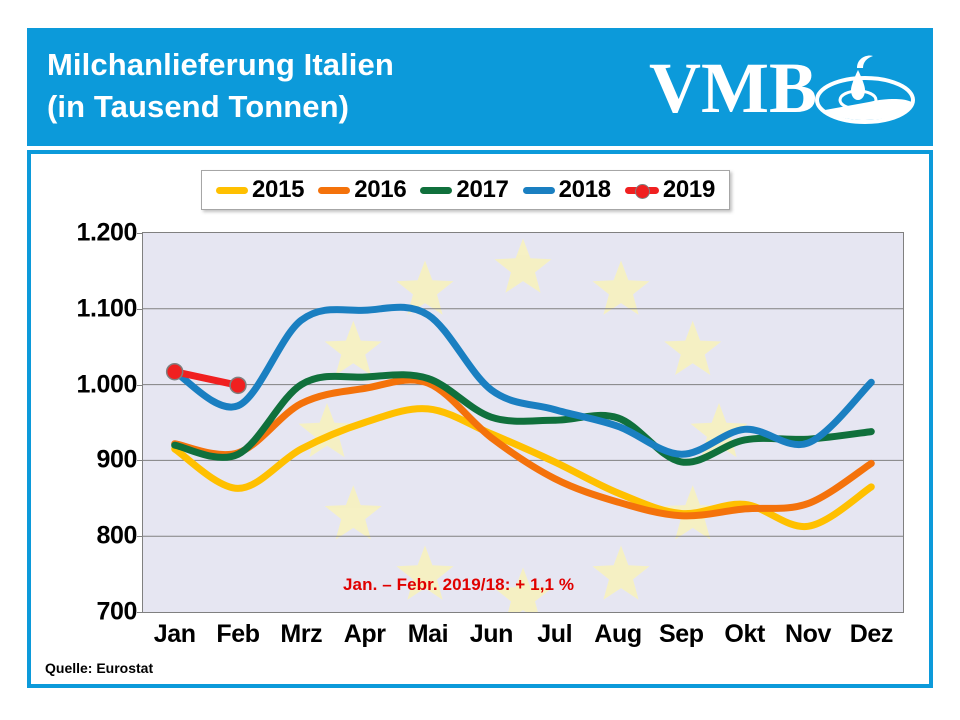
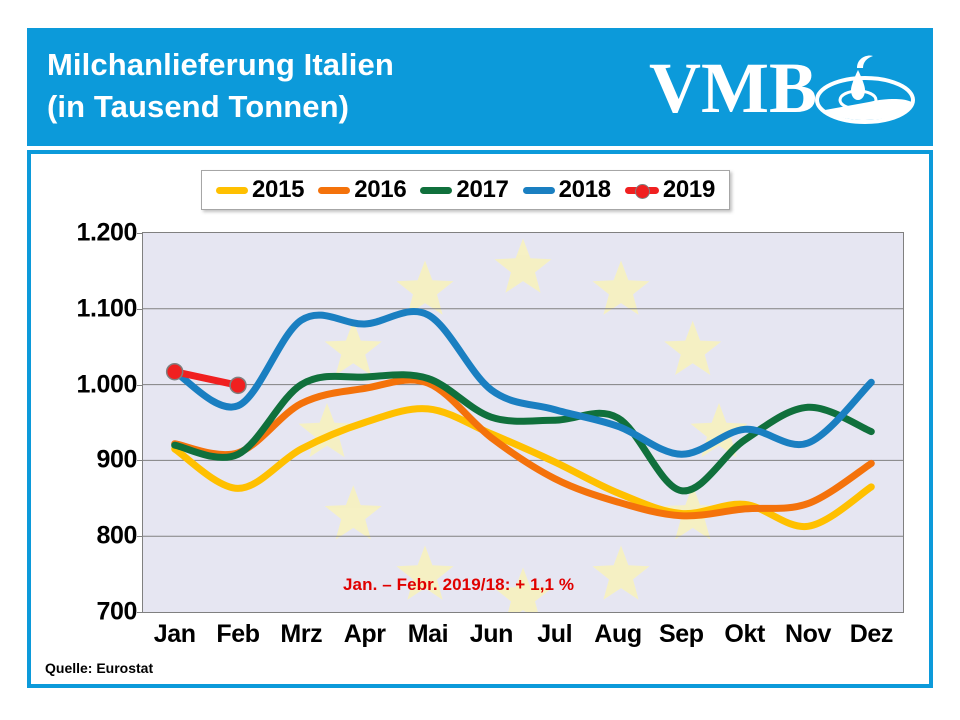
2018/Apr: 1100 -> 1080
2017/Sep: 900 -> 860
2017/Nov: 930 -> 970
